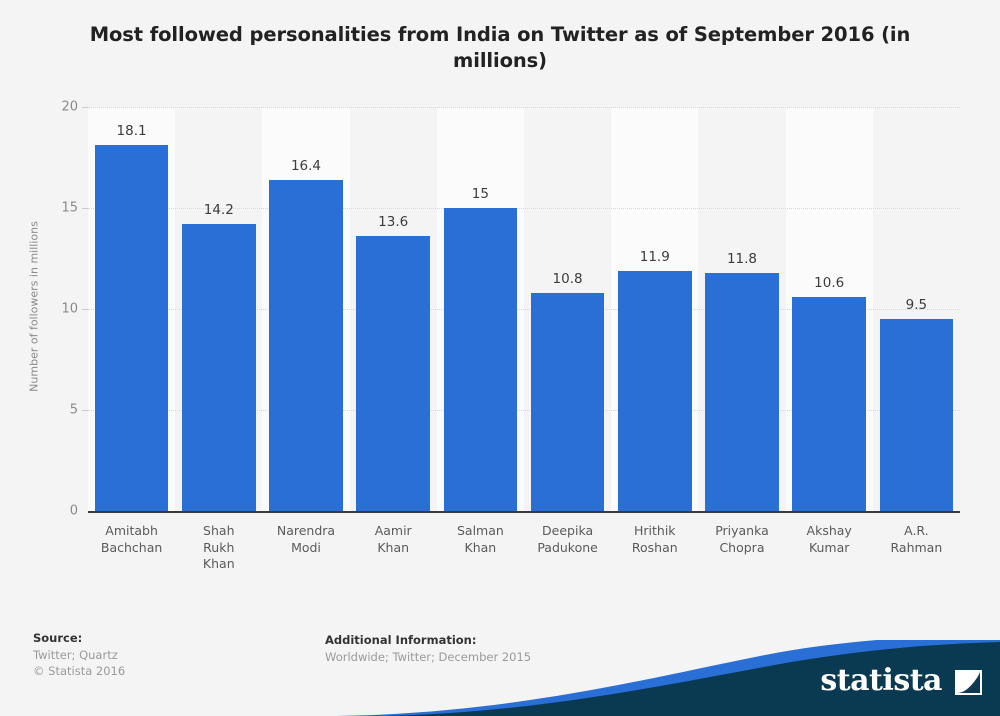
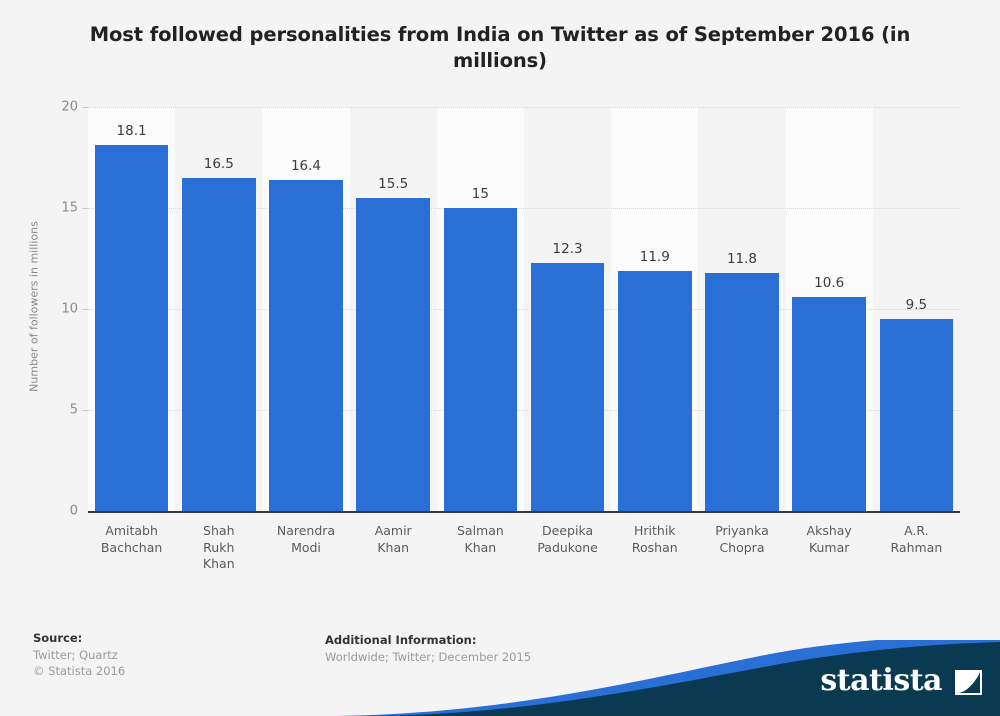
Shah Rukh Khan: 14.2 -> 16.5
Aamir Khan: 13.6 -> 15.5
Deepika Padukone: 10.8 -> 12.3
